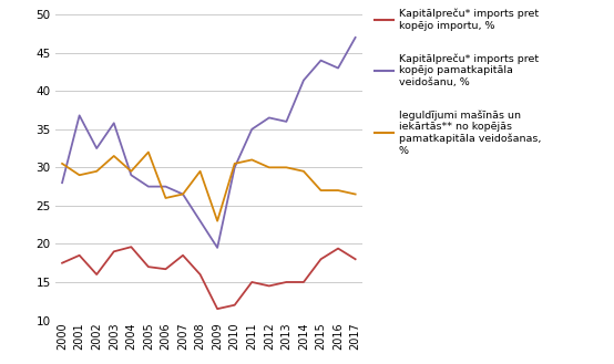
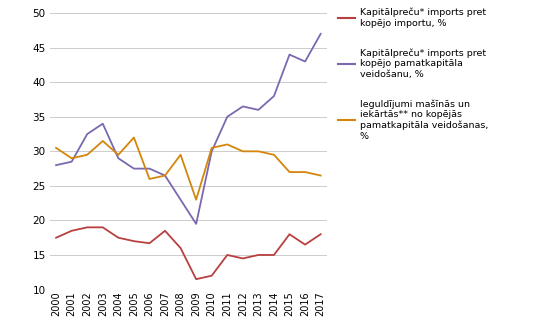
Kapitālpreču* imports pret kopējo pamatkapitāla veidošanu, %/2001: 36.8 -> 28.5
Kapitālpreču* imports pret kopējo importu, %/2002: 16.0 -> 19.0
Kapitālpreču* imports pret kopējo pamatkapitāla veidošanu, %/2003: 35.8 -> 34.0
Kapitālpreču* imports pret kopējo importu, %/2004: 19.6 -> 17.5
Kapitālpreču* imports pret kopējo pamatkapitāla veidošanu, %/2014: 41.4 -> 38.0
Kapitālpreču* imports pret kopējo importu, %/2016: 19.4 -> 16.5
